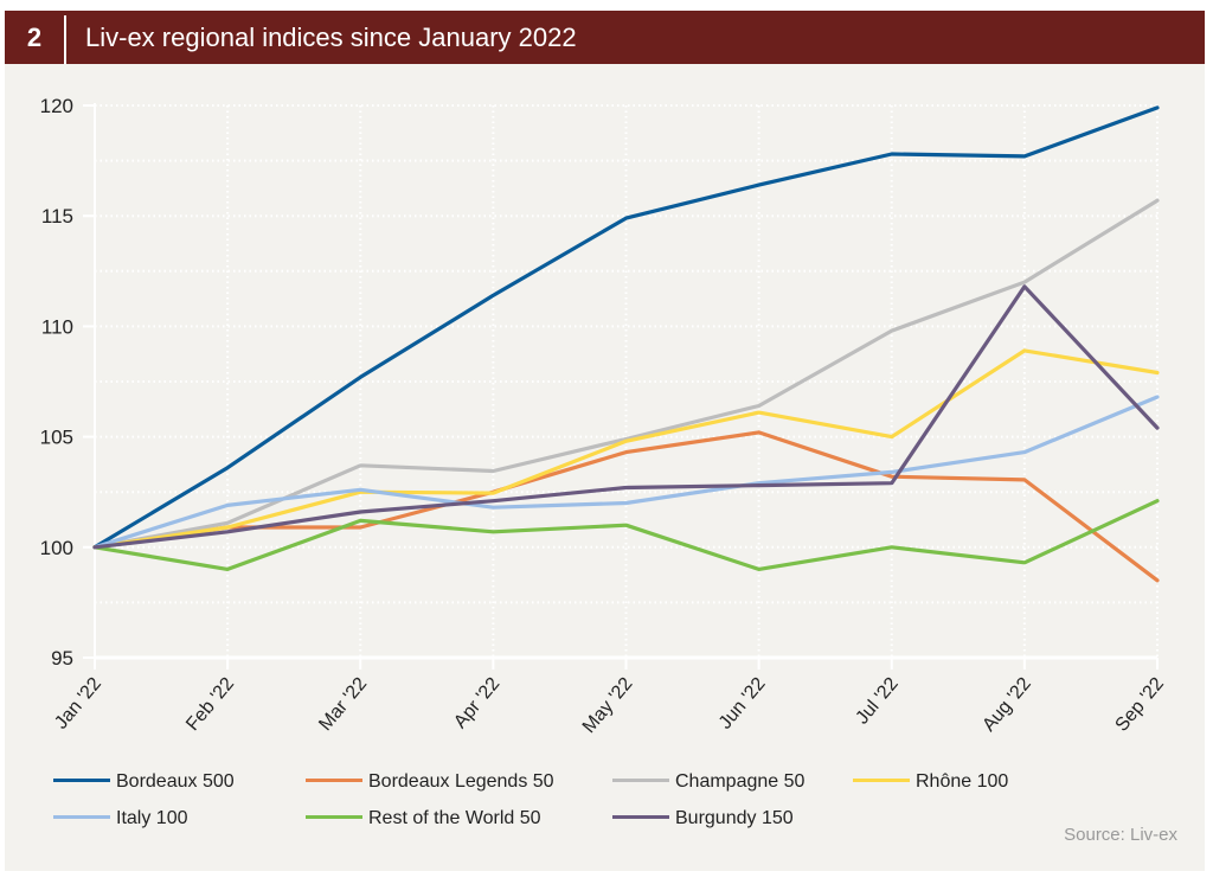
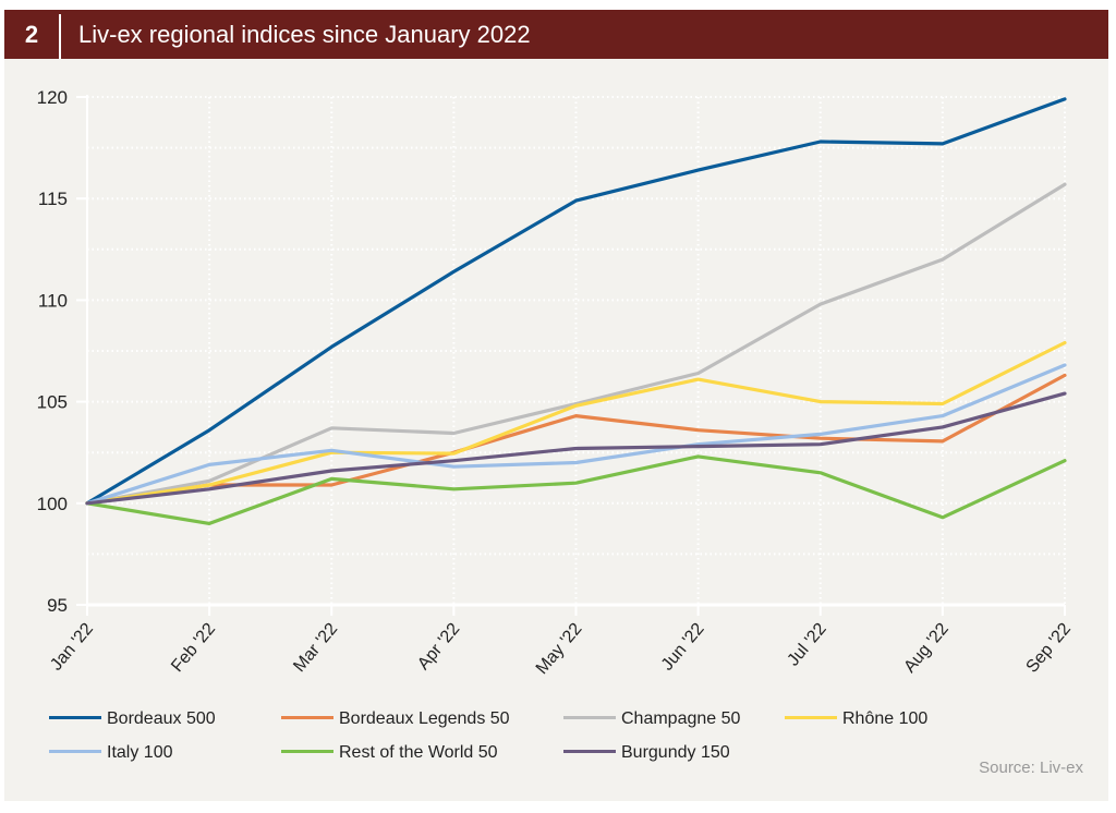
Bordeaux Legends 50/Jun '22: 105.2 -> 103.6
Rest of the World 50/Jun '22: 99.0 -> 102.3
Rest of the World 50/Jul '22: 100.0 -> 101.5
Rhône 100/Aug '22: 108.9 -> 104.9
Burgundy 150/Aug '22: 111.8 -> 103.8
Bordeaux Legends 50/Sep '22: 98.5 -> 106.3
